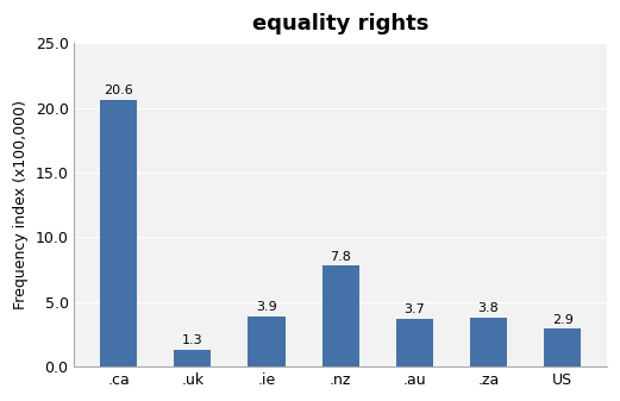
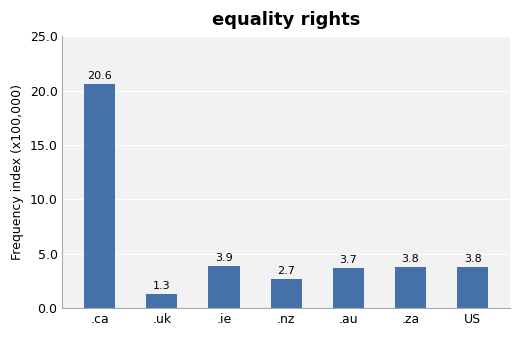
.nz: 7.8 -> 2.7
US: 2.9 -> 3.8
